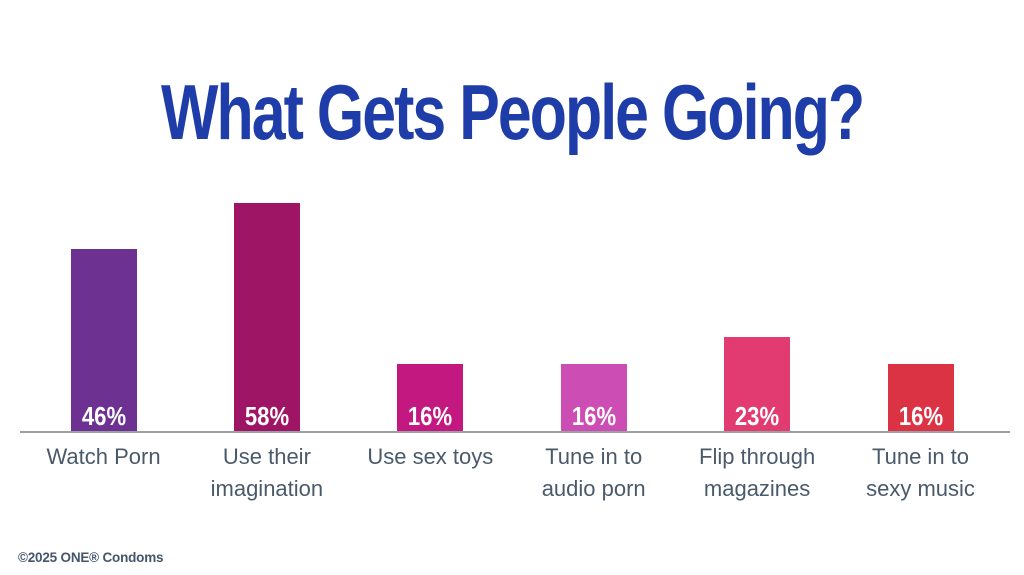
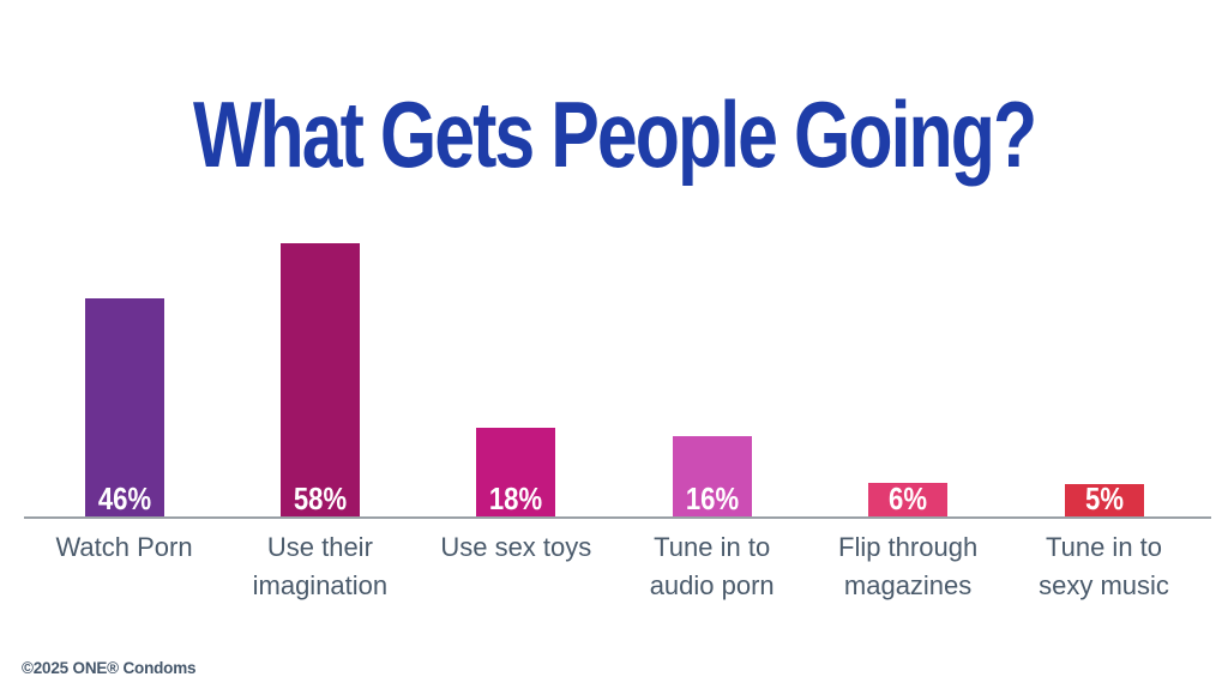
Use sex toys: 16% -> 18%
Flip through magazines: 23% -> 6%
Tune in to sexy music: 16% -> 5%
